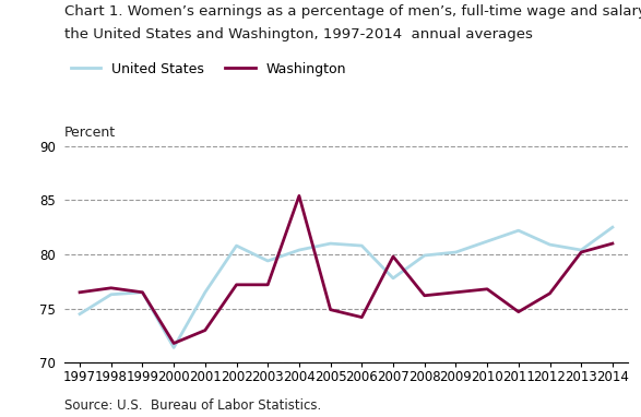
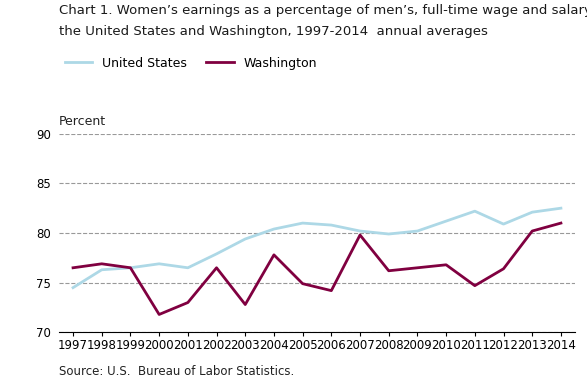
United States/2000: 71.4 -> 76.9
United States/2002: 80.8 -> 77.9
Washington/2002: 77.2 -> 76.5
Washington/2003: 77.2 -> 72.8
Washington/2004: 85.4 -> 77.8
United States/2007: 77.8 -> 80.2
United States/2013: 80.4 -> 82.1
